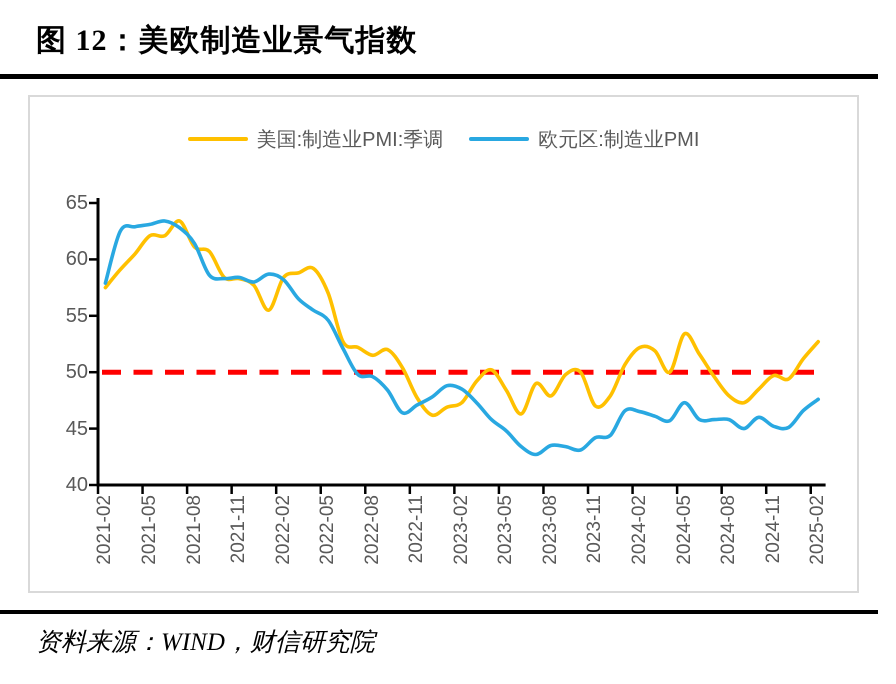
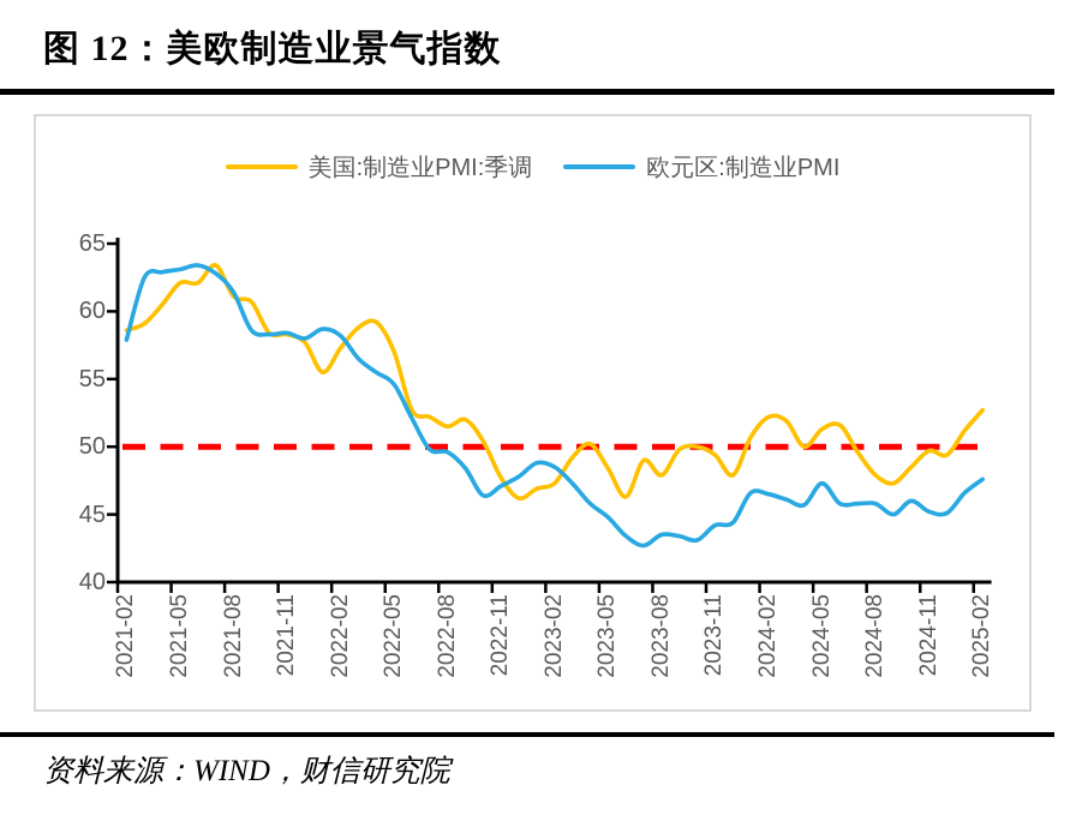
美国:制造业PMI:季调/2021-02: 57.5 -> 58.6
美国:制造业PMI:季调/2022-02: 58.4 -> 57.3
美国:制造业PMI:季调/2023-11: 47.0 -> 49.4
美国:制造业PMI:季调/2024-05: 53.4 -> 51.3
